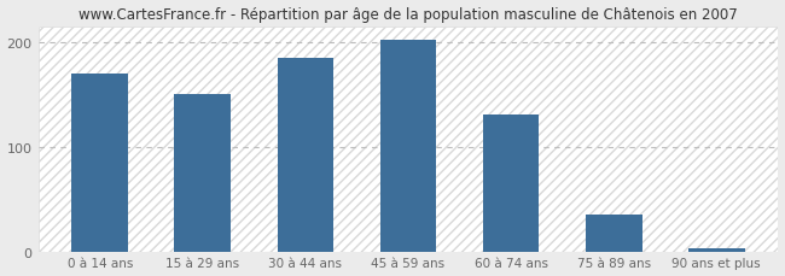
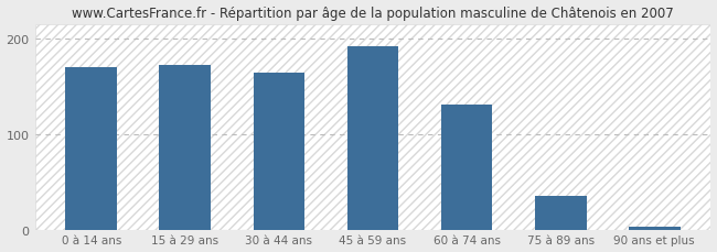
15 à 29 ans: 150 -> 172
30 à 44 ans: 185 -> 164
45 à 59 ans: 202 -> 192
